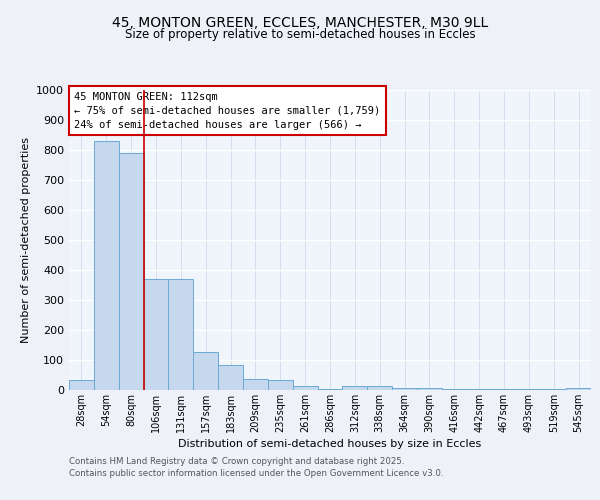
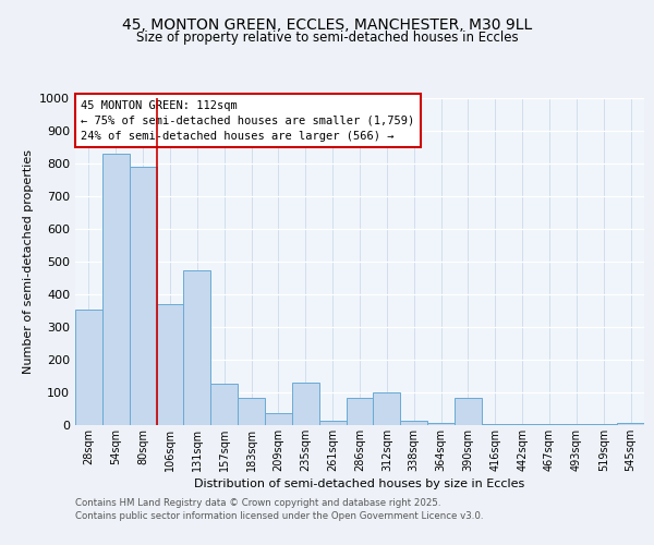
28sqm: 35 -> 355
131sqm: 370 -> 475
235sqm: 33 -> 130
286sqm: 5 -> 85
312sqm: 13 -> 100
390sqm: 6 -> 85
